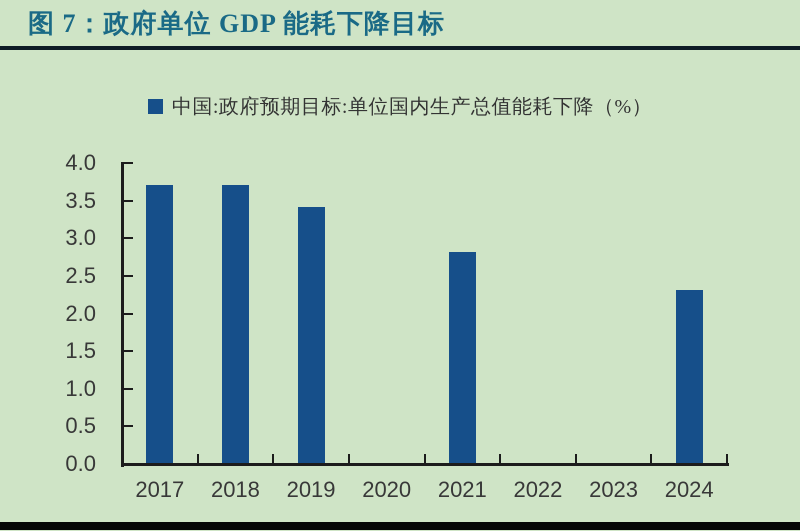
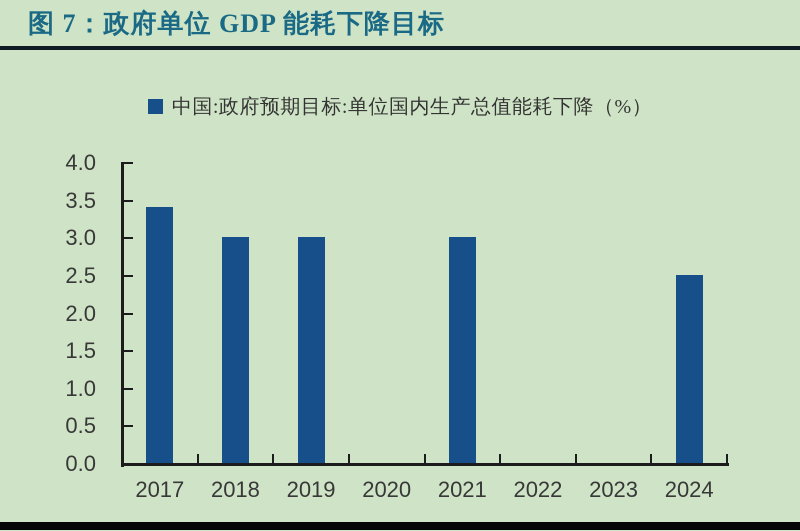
2017: 3.7 -> 3.4
2018: 3.7 -> 3.0
2019: 3.4 -> 3.0
2021: 2.8 -> 3.0
2024: 2.3 -> 2.5
